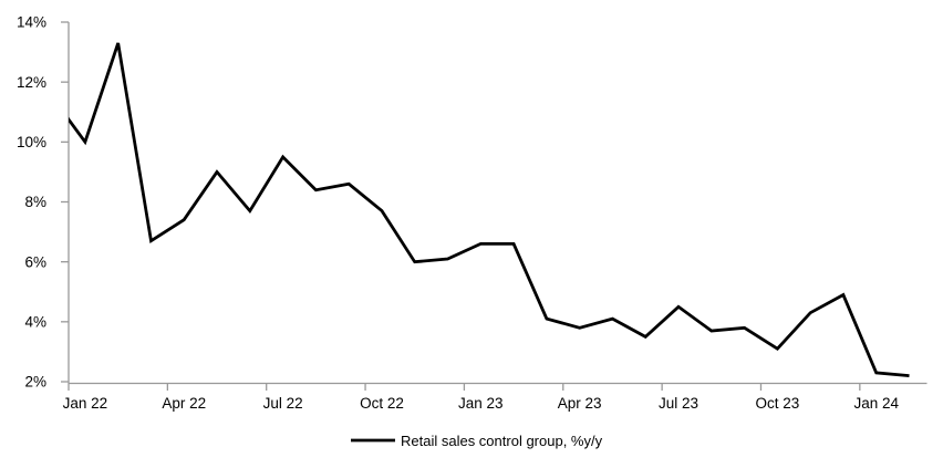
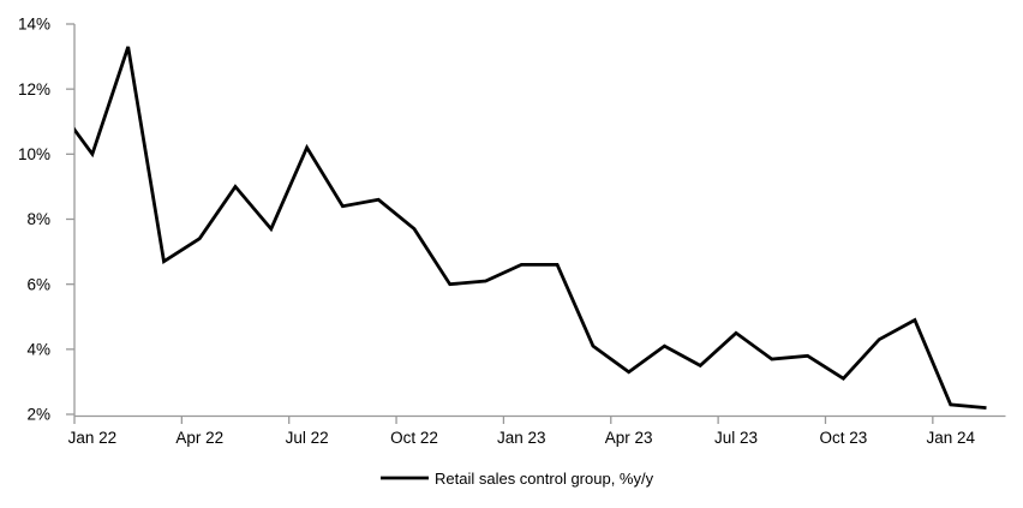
Jul 22: 9.5% -> 10.2%
Apr 23: 3.8% -> 3.3%
